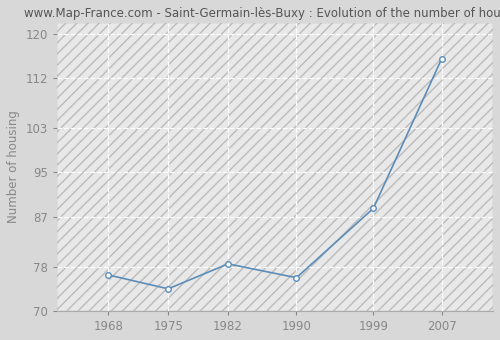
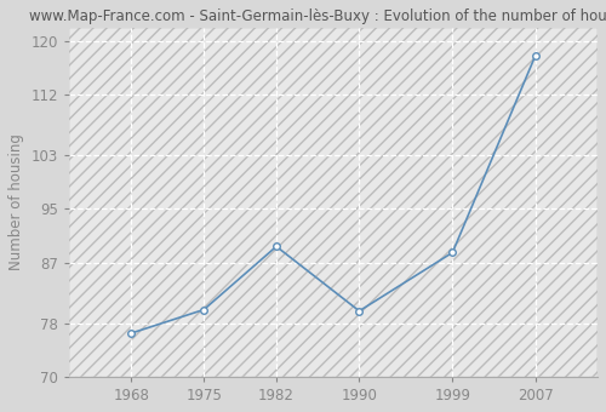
1975: 74.0 -> 80.0
1982: 78.5 -> 89.4
1990: 76.0 -> 79.8
2007: 115.5 -> 117.8
